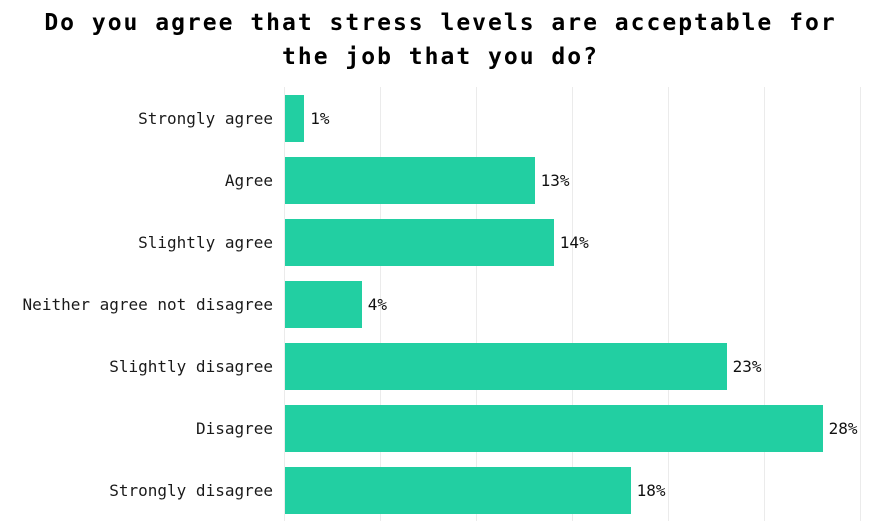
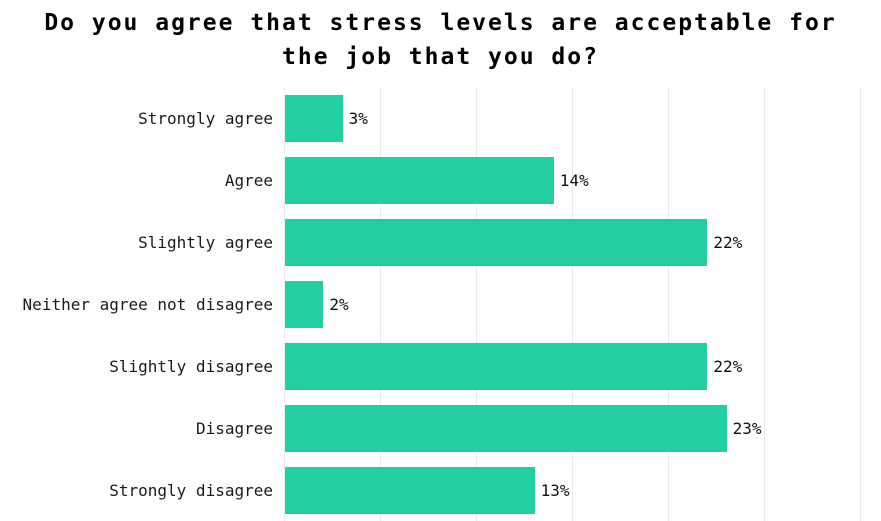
Strongly agree: 1% -> 3%
Agree: 13% -> 14%
Slightly agree: 14% -> 22%
Neither agree not disagree: 4% -> 2%
Slightly disagree: 23% -> 22%
Disagree: 28% -> 23%
Strongly disagree: 18% -> 13%
